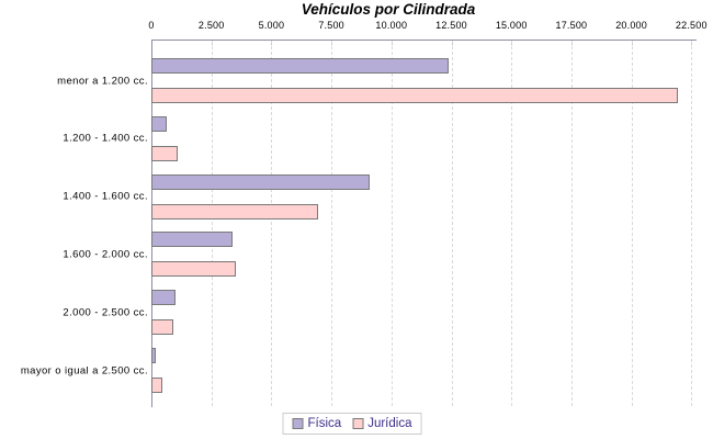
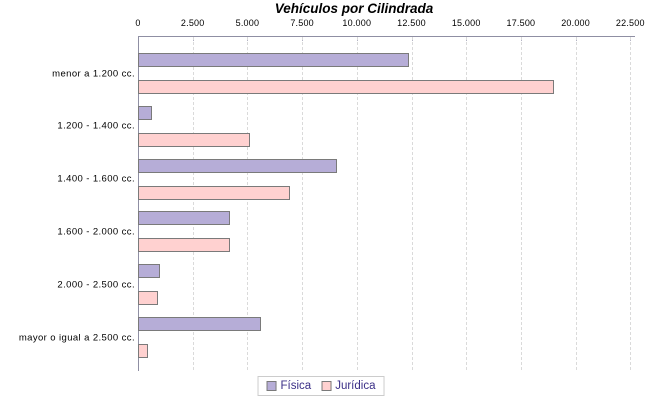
Jurídica/menor a 1.200 cc.: 22000 -> 19000
Jurídica/1.200 - 1.400 cc.: 1100 -> 5100
Física/1.600 - 2.000 cc.: 3400 -> 4200
Jurídica/1.600 - 2.000 cc.: 3500 -> 4200
Física/mayor o igual a 2.500 cc.: 200 -> 5600
